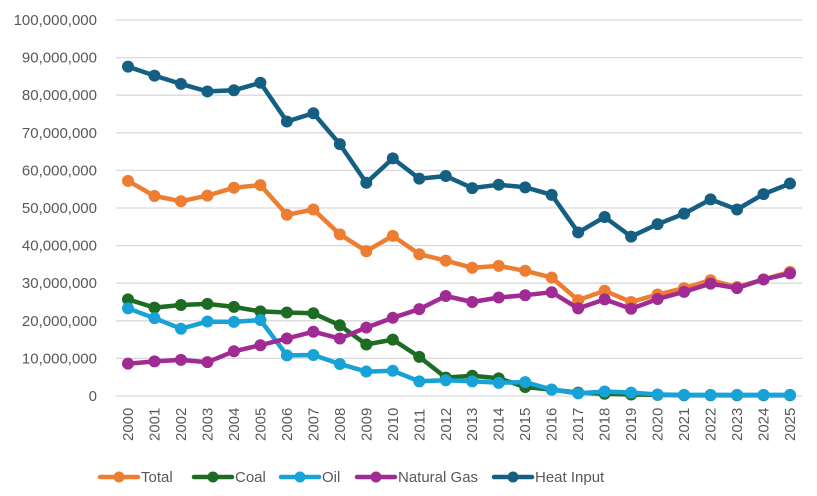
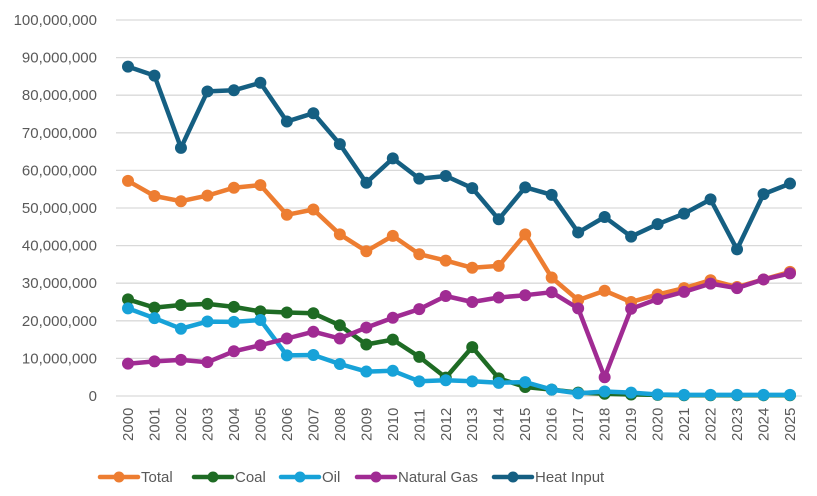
Heat Input/2002: 83000000 -> 66000000
Coal/2013: 5000000 -> 13000000
Heat Input/2014: 56000000 -> 47000000
Total/2015: 33000000 -> 43000000
Natural Gas/2018: 26000000 -> 5000000
Heat Input/2023: 50000000 -> 39000000
